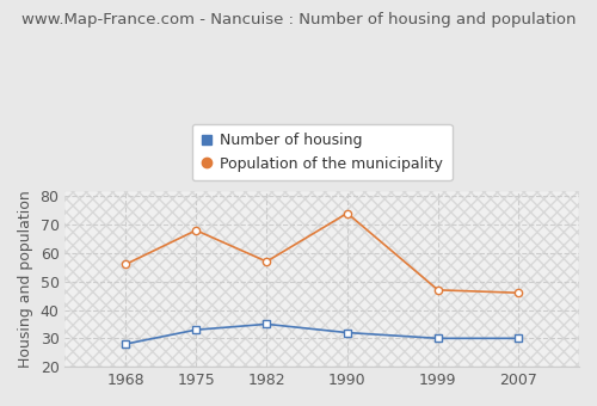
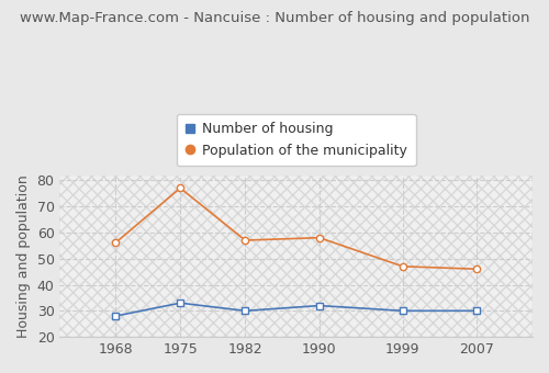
Population of the municipality/1975: 68 -> 77
Number of housing/1982: 35 -> 30
Population of the municipality/1990: 74 -> 58
